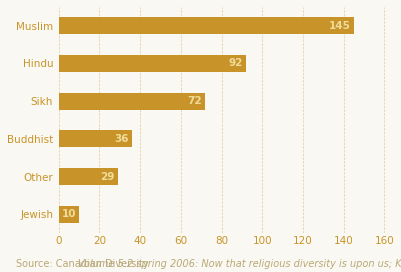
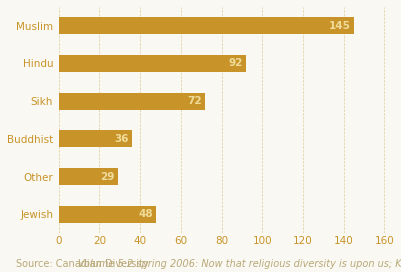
Jewish: 10 -> 48
